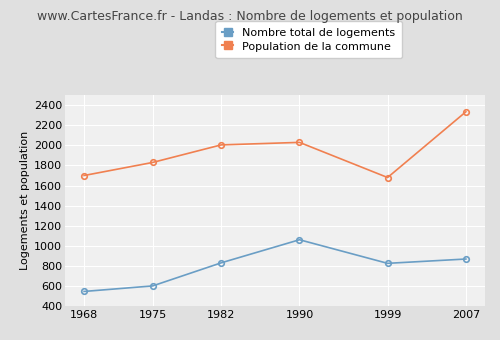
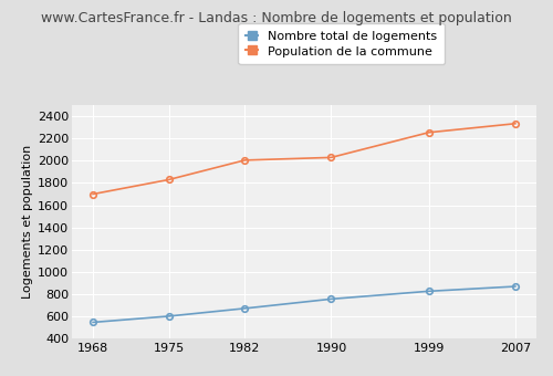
Nombre total de logements/1982: 830 -> 670
Nombre total de logements/1990: 1060 -> 760
Population de la commune/1999: 1680 -> 2260
